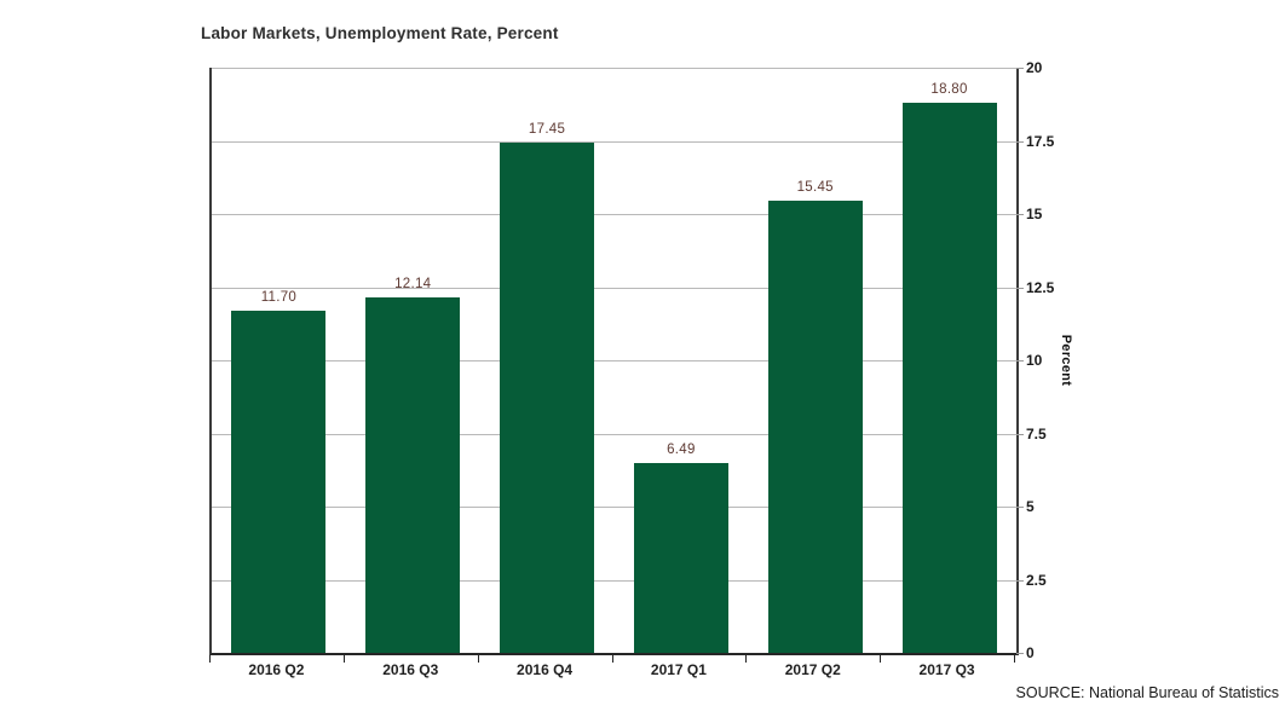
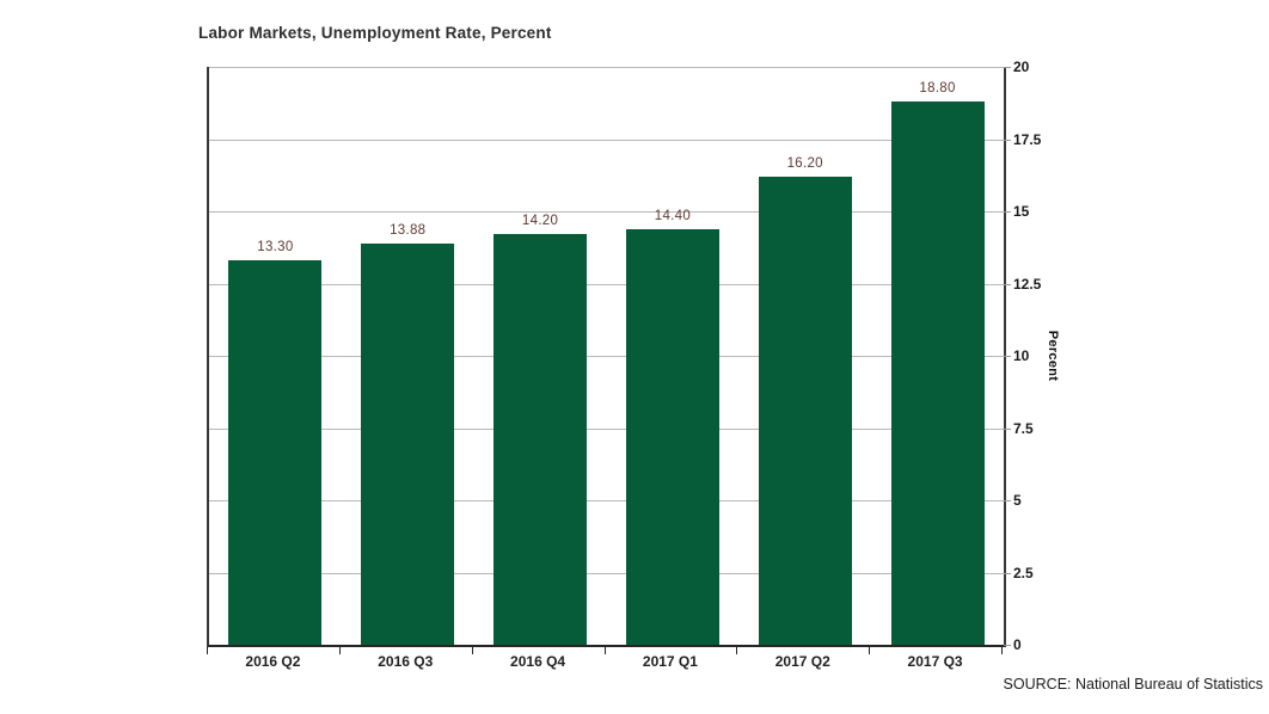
2016 Q2: 11.70 -> 13.30
2016 Q3: 12.14 -> 13.88
2016 Q4: 17.45 -> 14.20
2017 Q1: 6.49 -> 14.40
2017 Q2: 15.45 -> 16.20
